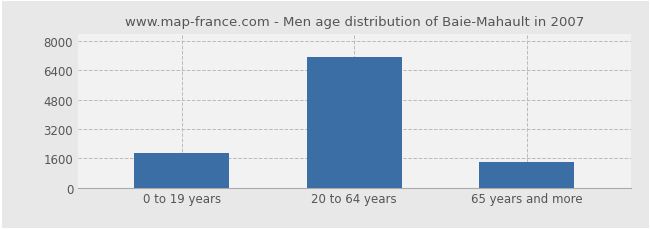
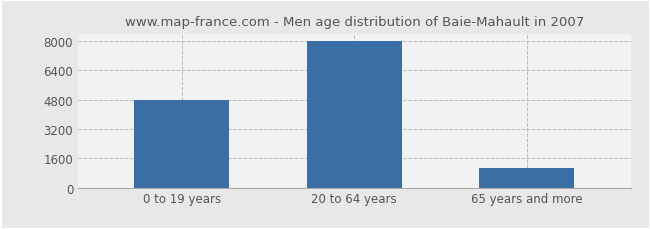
0 to 19 years: 1900 -> 4800
20 to 64 years: 7100 -> 8000
65 years and more: 1400 -> 1000
